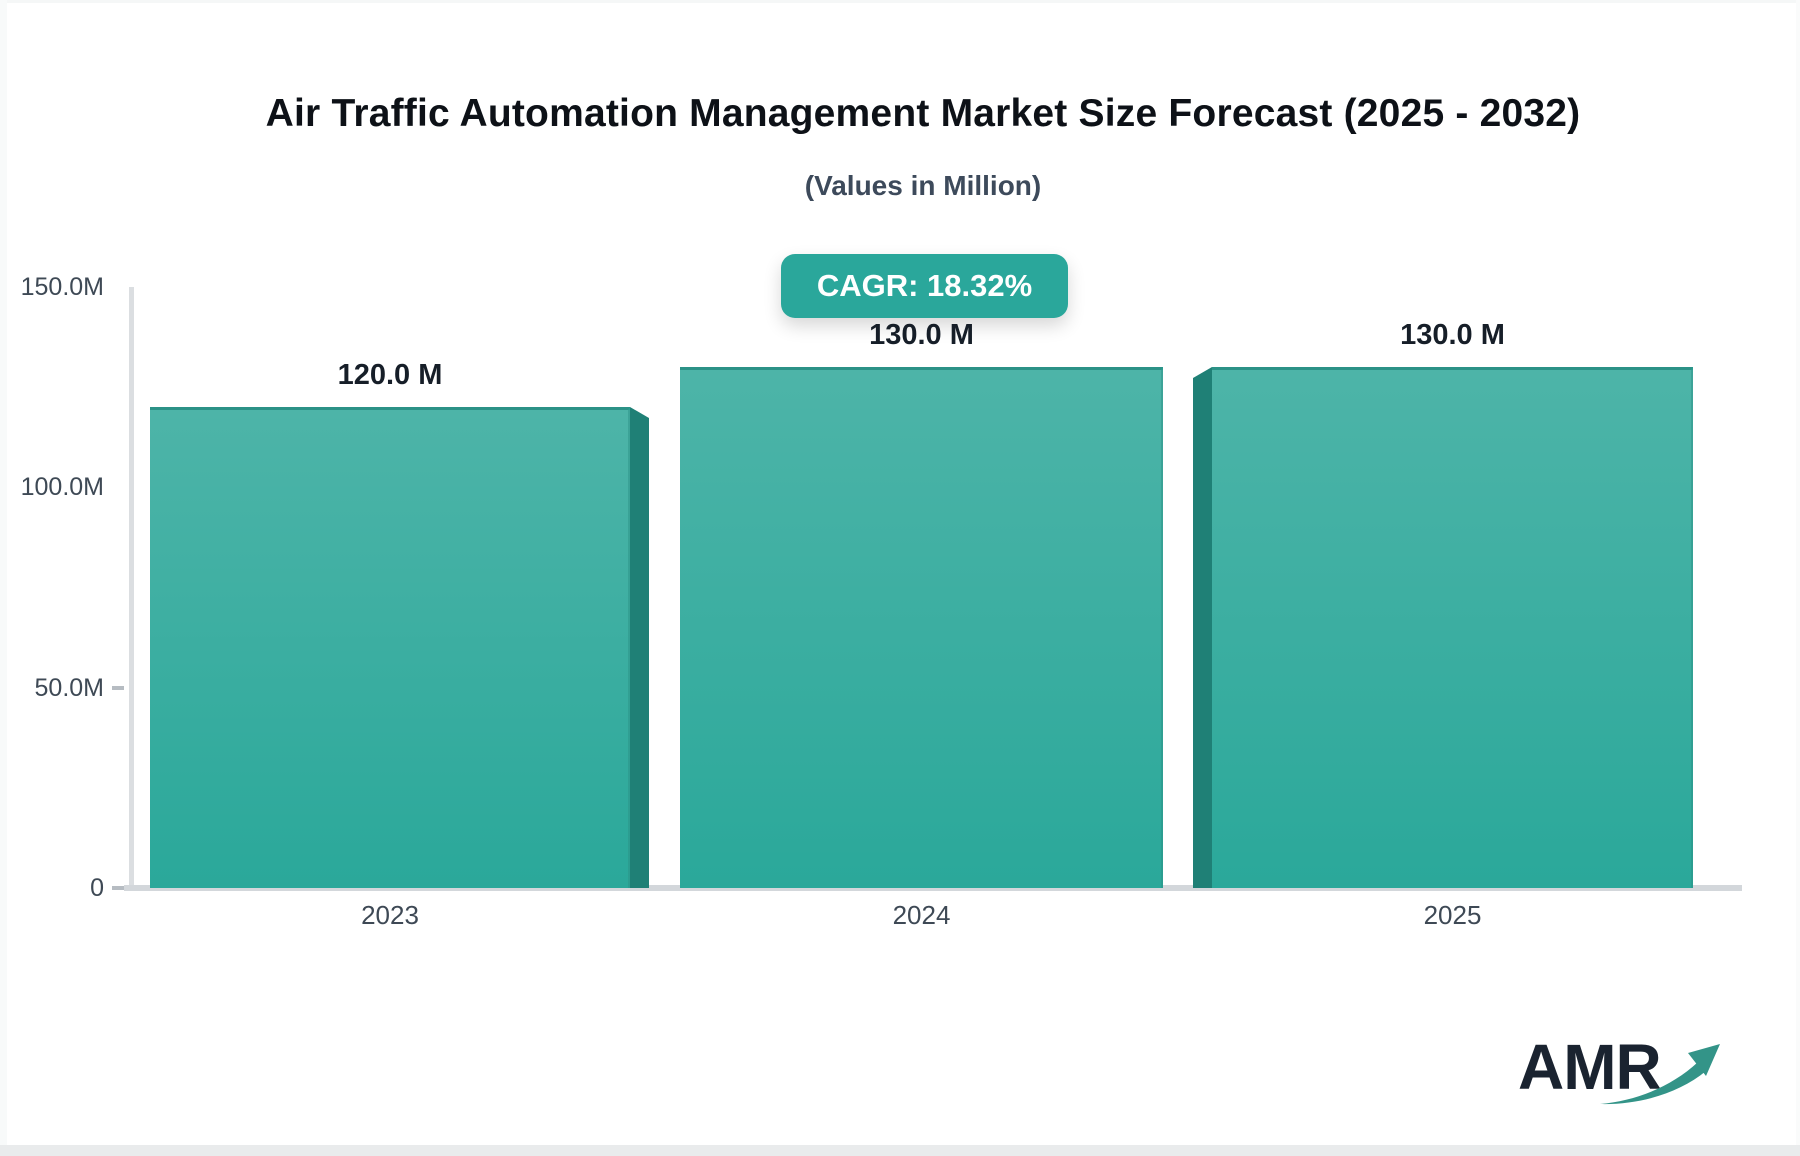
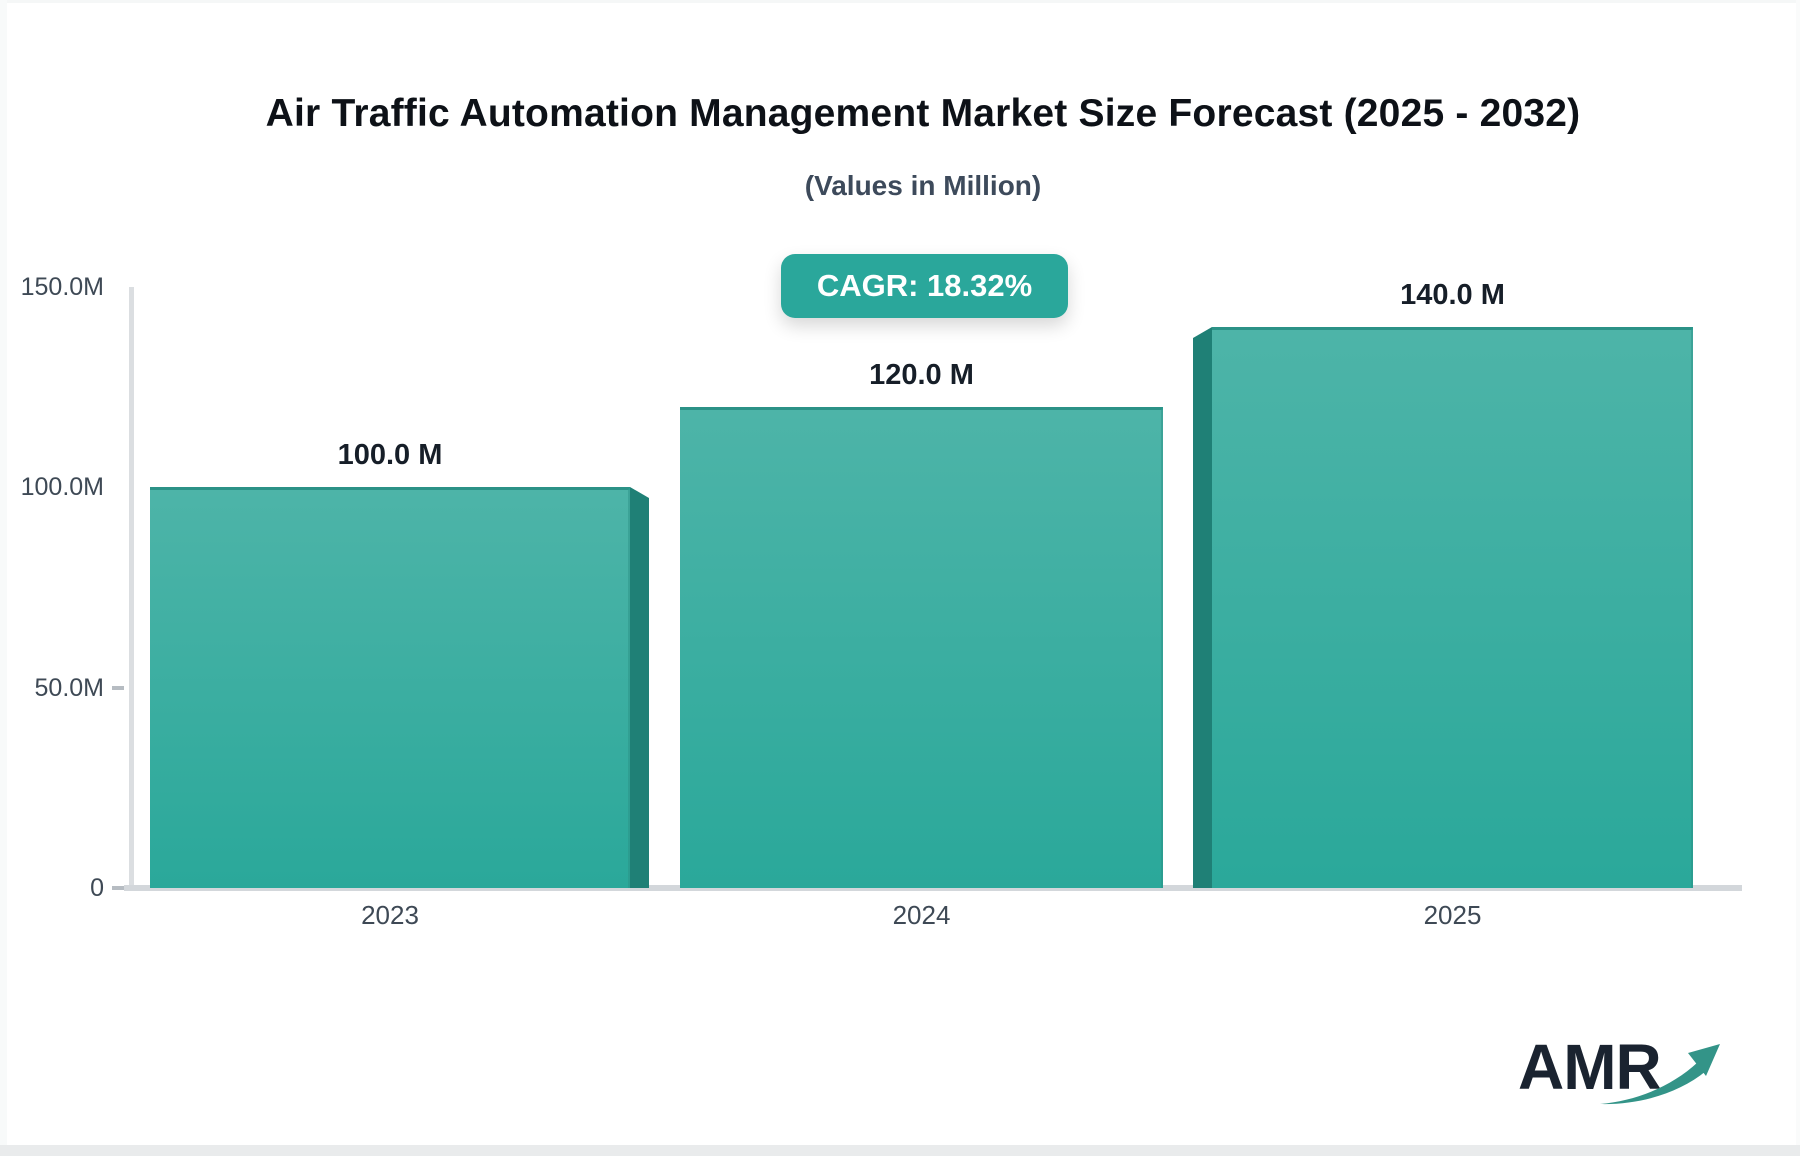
2023: 120.0 -> 100.0
2024: 130.0 -> 120.0
2025: 130.0 -> 140.0
